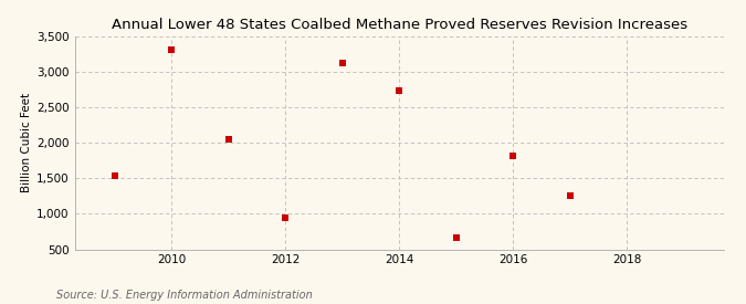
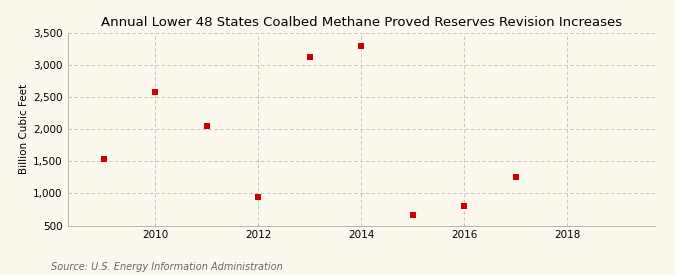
2010: 3,320 -> 2,580
2014: 2,740 -> 3,290
2016: 1,820 -> 800
